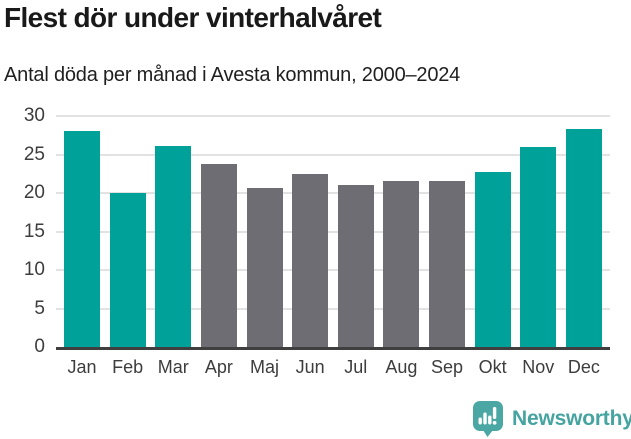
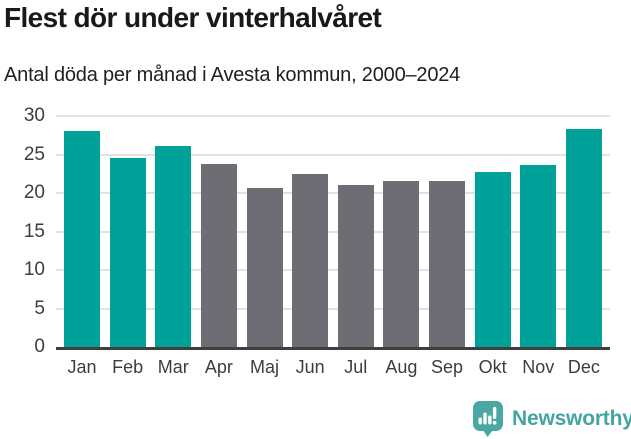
Feb: 20 -> 25
Nov: 26 -> 24
